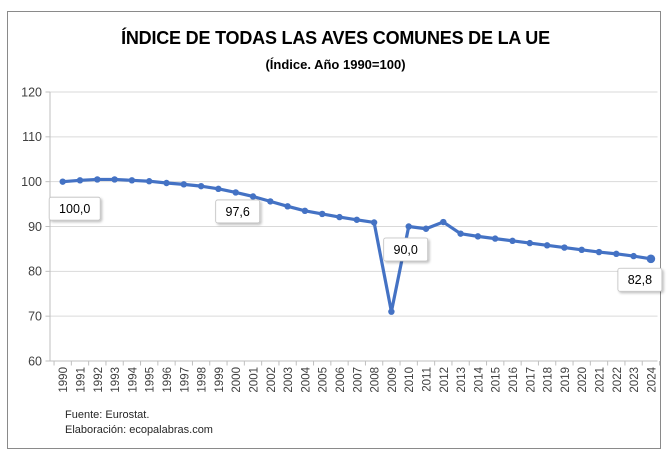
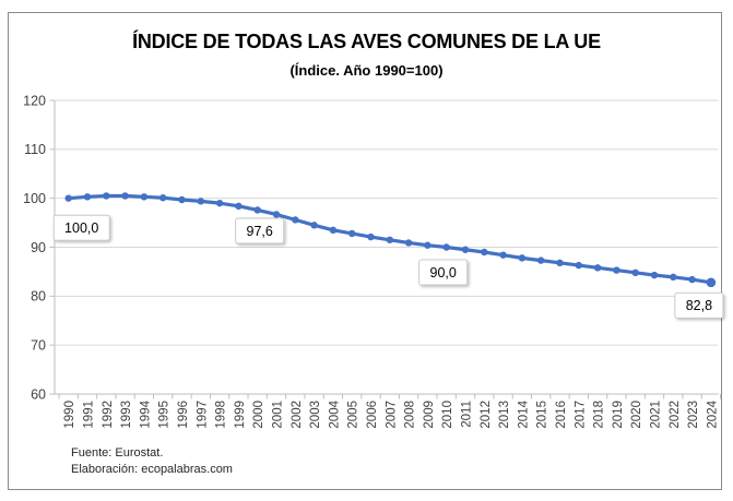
2009: 71 -> 90
2012: 91 -> 89
